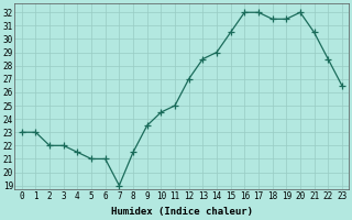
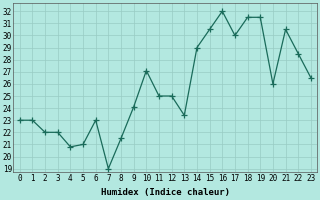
4: 21.5 -> 20.8
6: 21.0 -> 23.0
9: 23.5 -> 24.1
10: 24.5 -> 27.1
12: 27.0 -> 25.0
13: 28.5 -> 23.4
17: 32.0 -> 30.0
20: 32.0 -> 26.0
